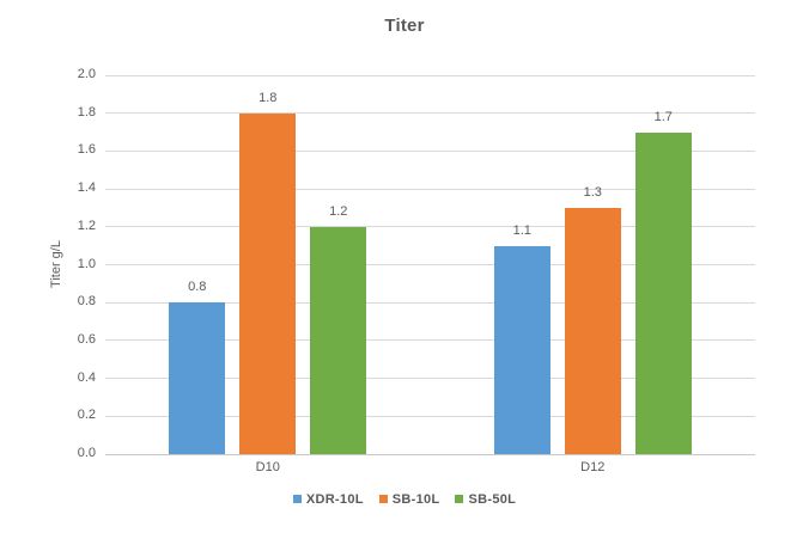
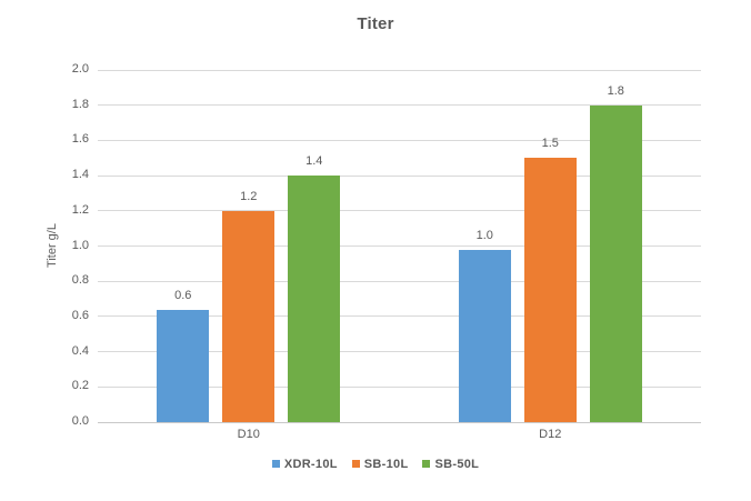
XDR-10L/D10: 0.8 -> 0.6
SB-10L/D10: 1.8 -> 1.2
SB-50L/D10: 1.2 -> 1.4
XDR-10L/D12: 1.1 -> 1.0
SB-10L/D12: 1.3 -> 1.5
SB-50L/D12: 1.7 -> 1.8
